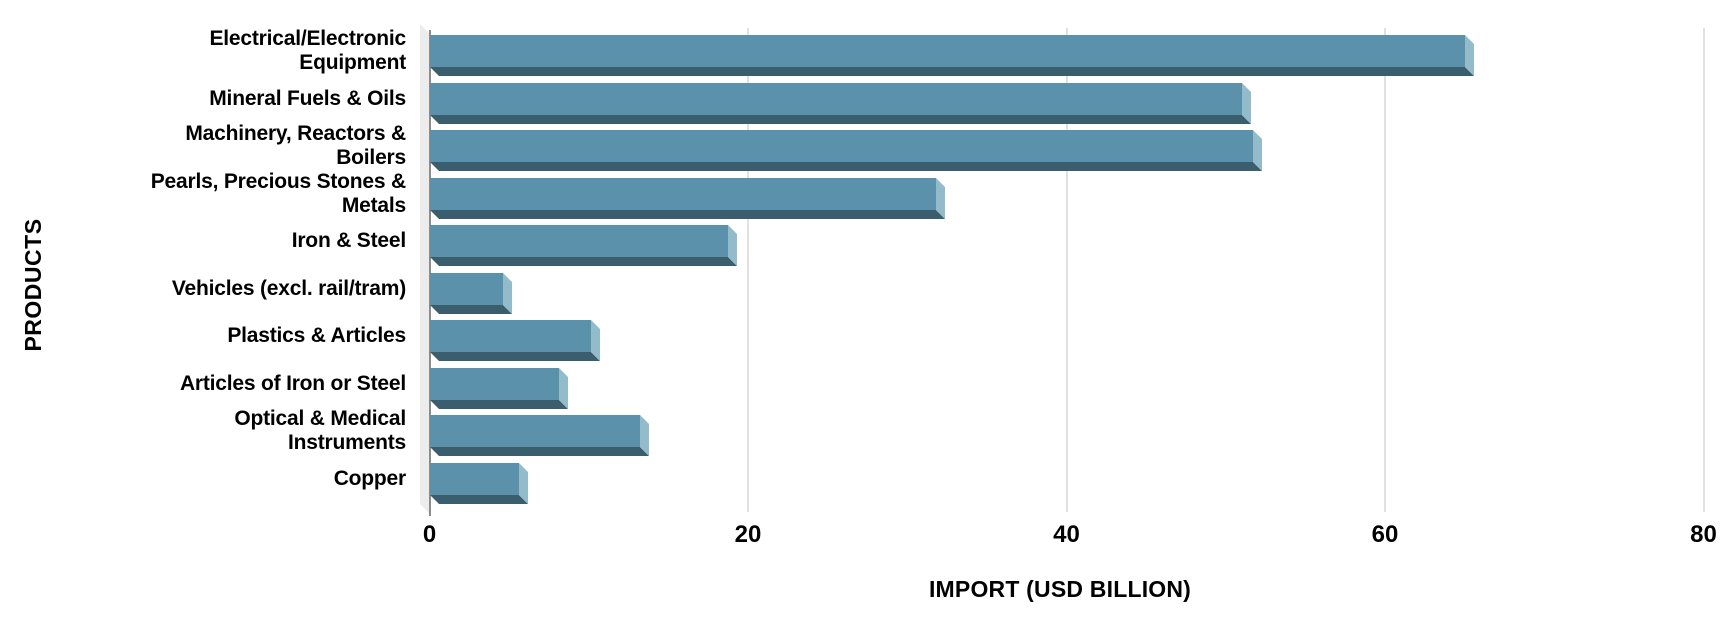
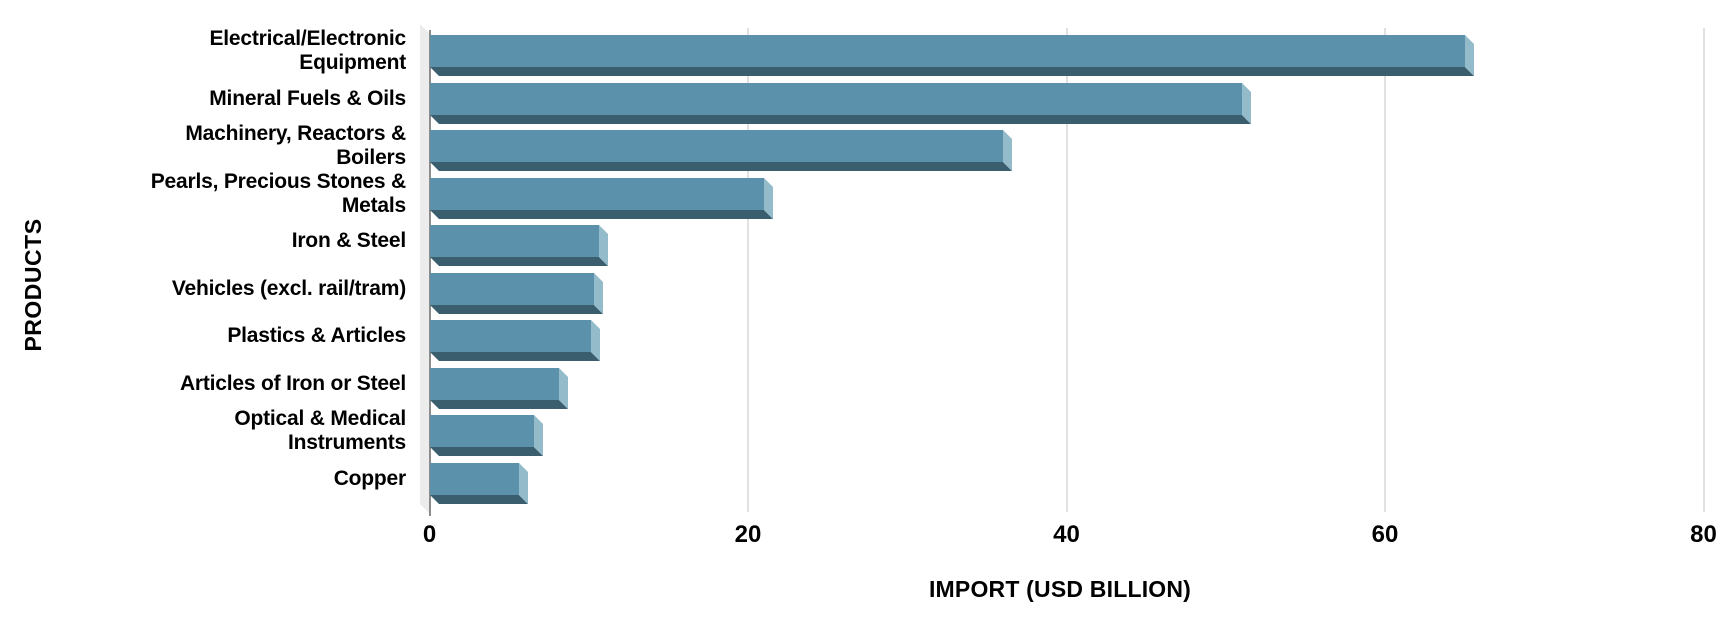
Machinery, Reactors & Boilers: 51.7 -> 36.0
Pearls, Precious Stones & Metals: 31.8 -> 21.0
Iron & Steel: 18.7 -> 10.6
Vehicles (excl. rail/tram): 4.6 -> 10.3
Optical & Medical Instruments: 13.2 -> 6.5
